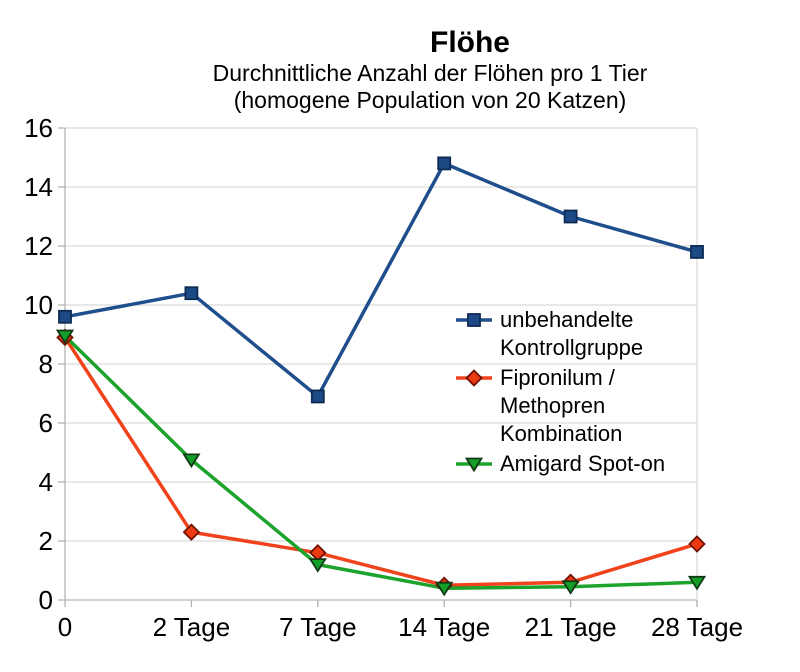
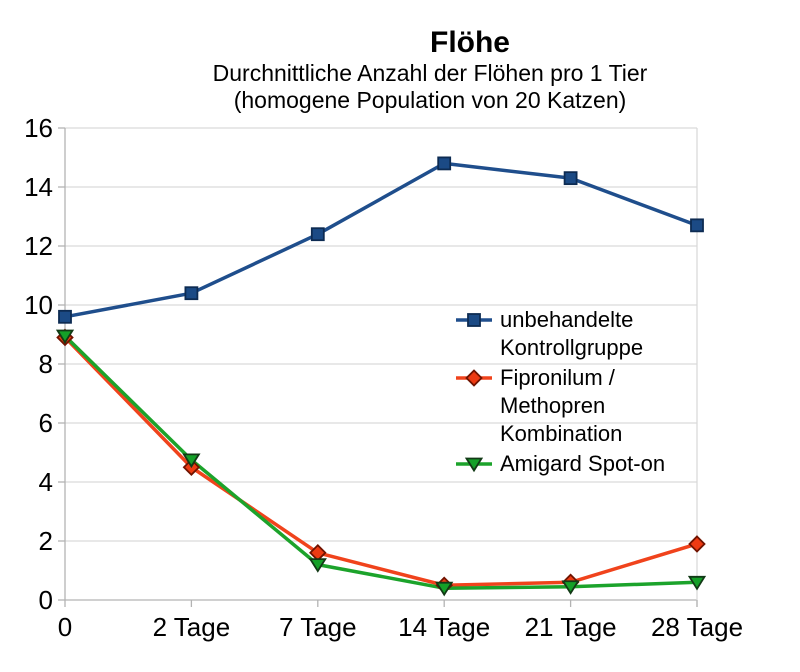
Fipronilum / Methopren Kombination/2 Tage: 2.3 -> 4.5
unbehandelte Kontrollgruppe/7 Tage: 6.9 -> 12.4
unbehandelte Kontrollgruppe/21 Tage: 13.0 -> 14.3
unbehandelte Kontrollgruppe/28 Tage: 11.8 -> 12.7
